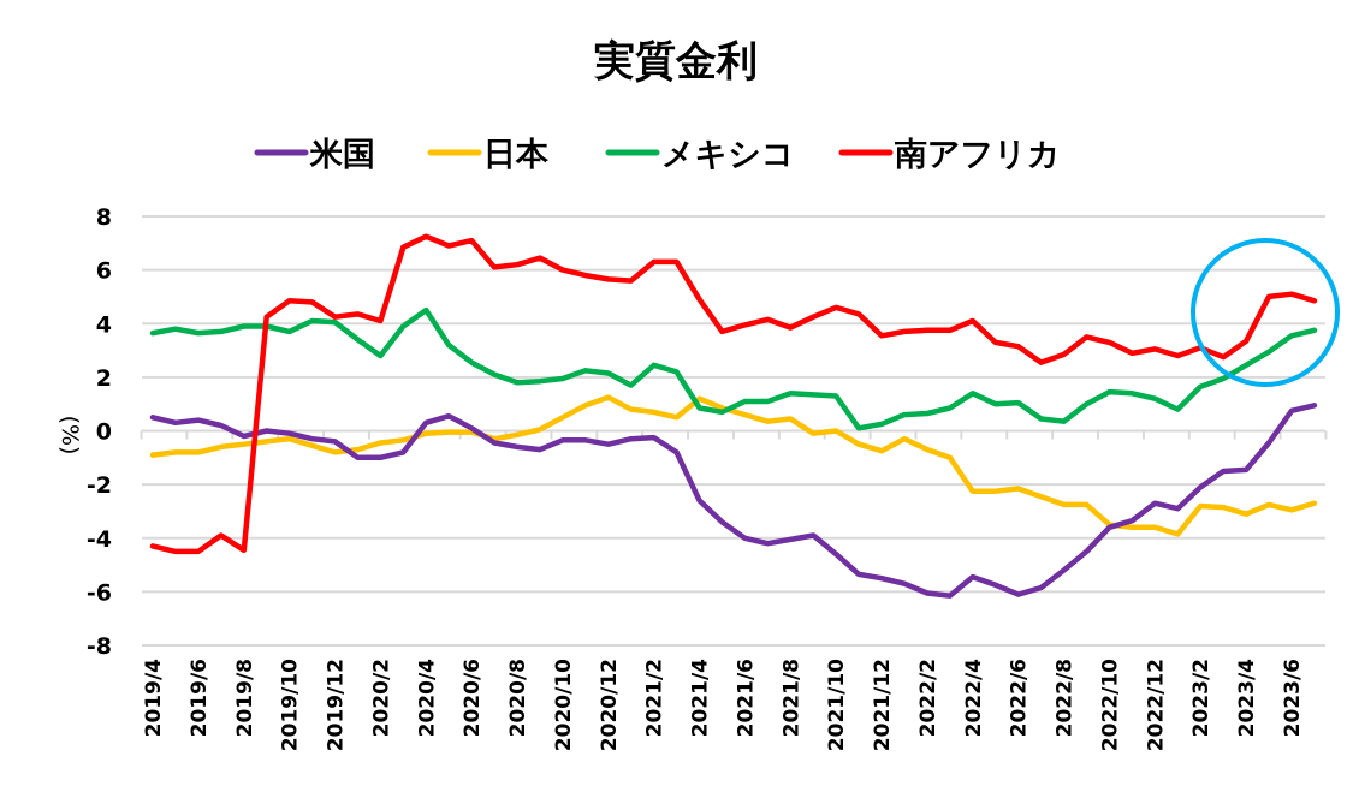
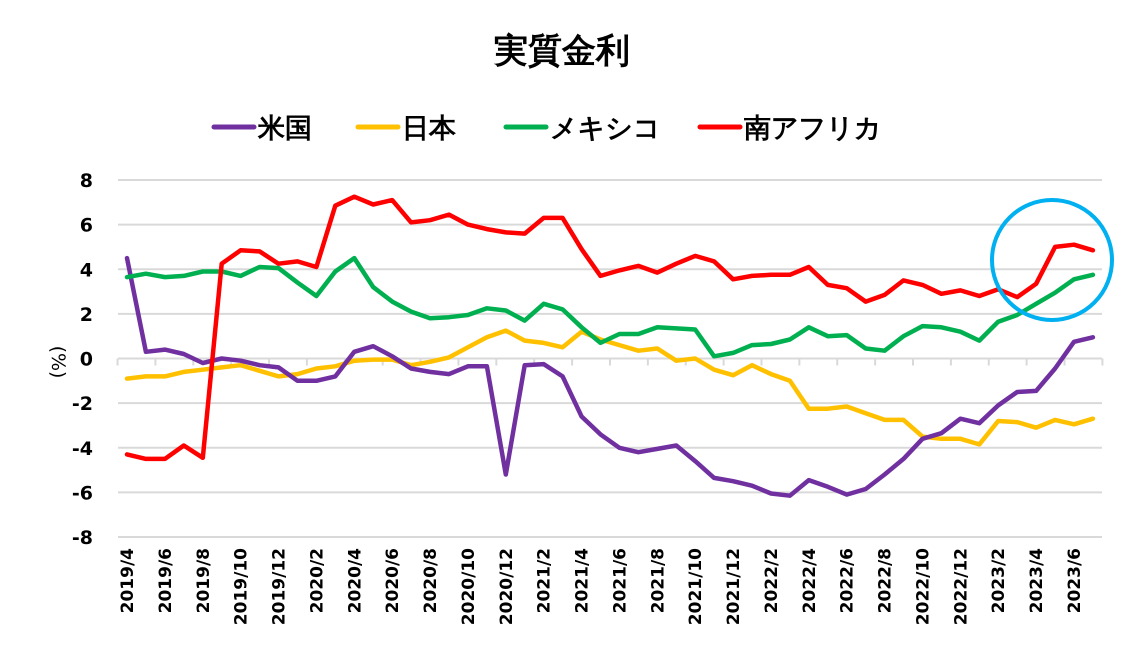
米国/2019/4: 0.5 -> 4.5
米国/2020/12: -0.5 -> -5.2
メキシコ/2021/4: 0.8 -> 1.4
